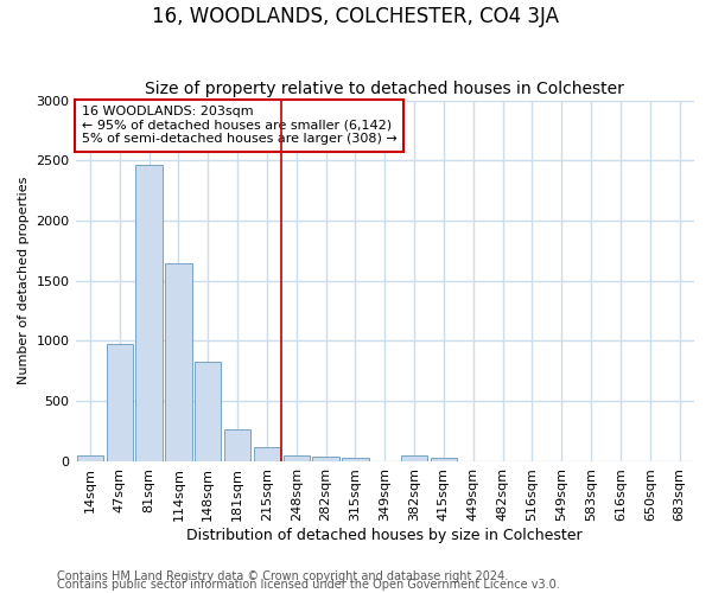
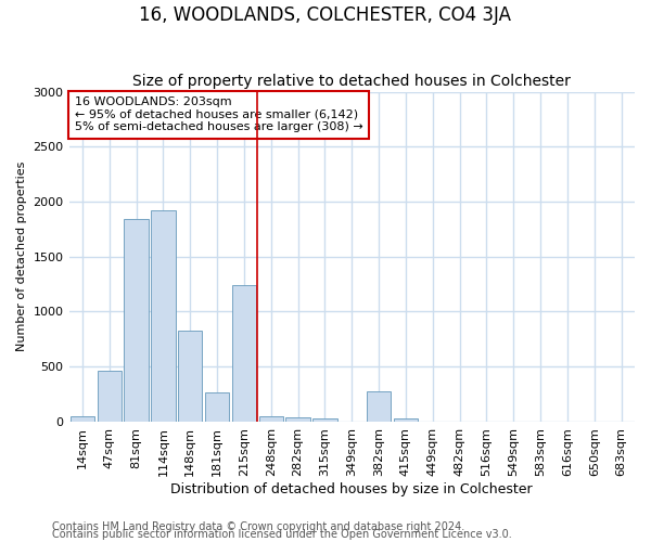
47sqm: 980 -> 460
81sqm: 2460 -> 1840
114sqm: 1650 -> 1920
215sqm: 120 -> 1240
382sqm: 50 -> 280
